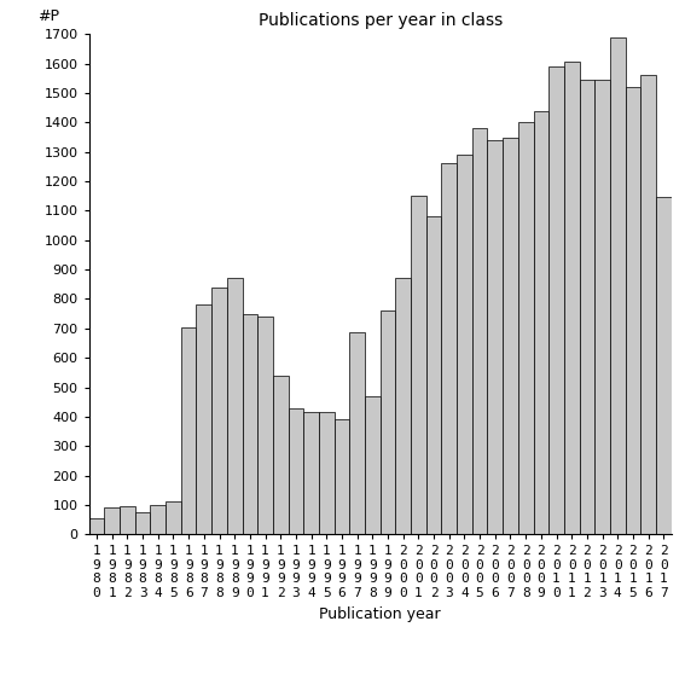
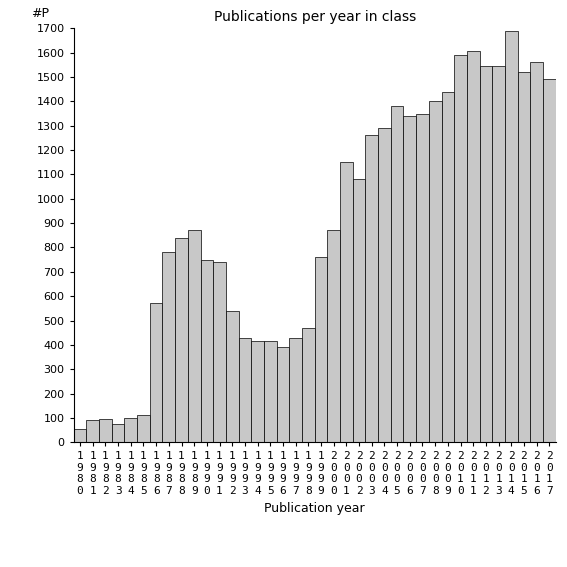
1 9 8 6: 705 -> 570
1 9 9 7: 685 -> 430
2 0 1 7: 1145 -> 1490
